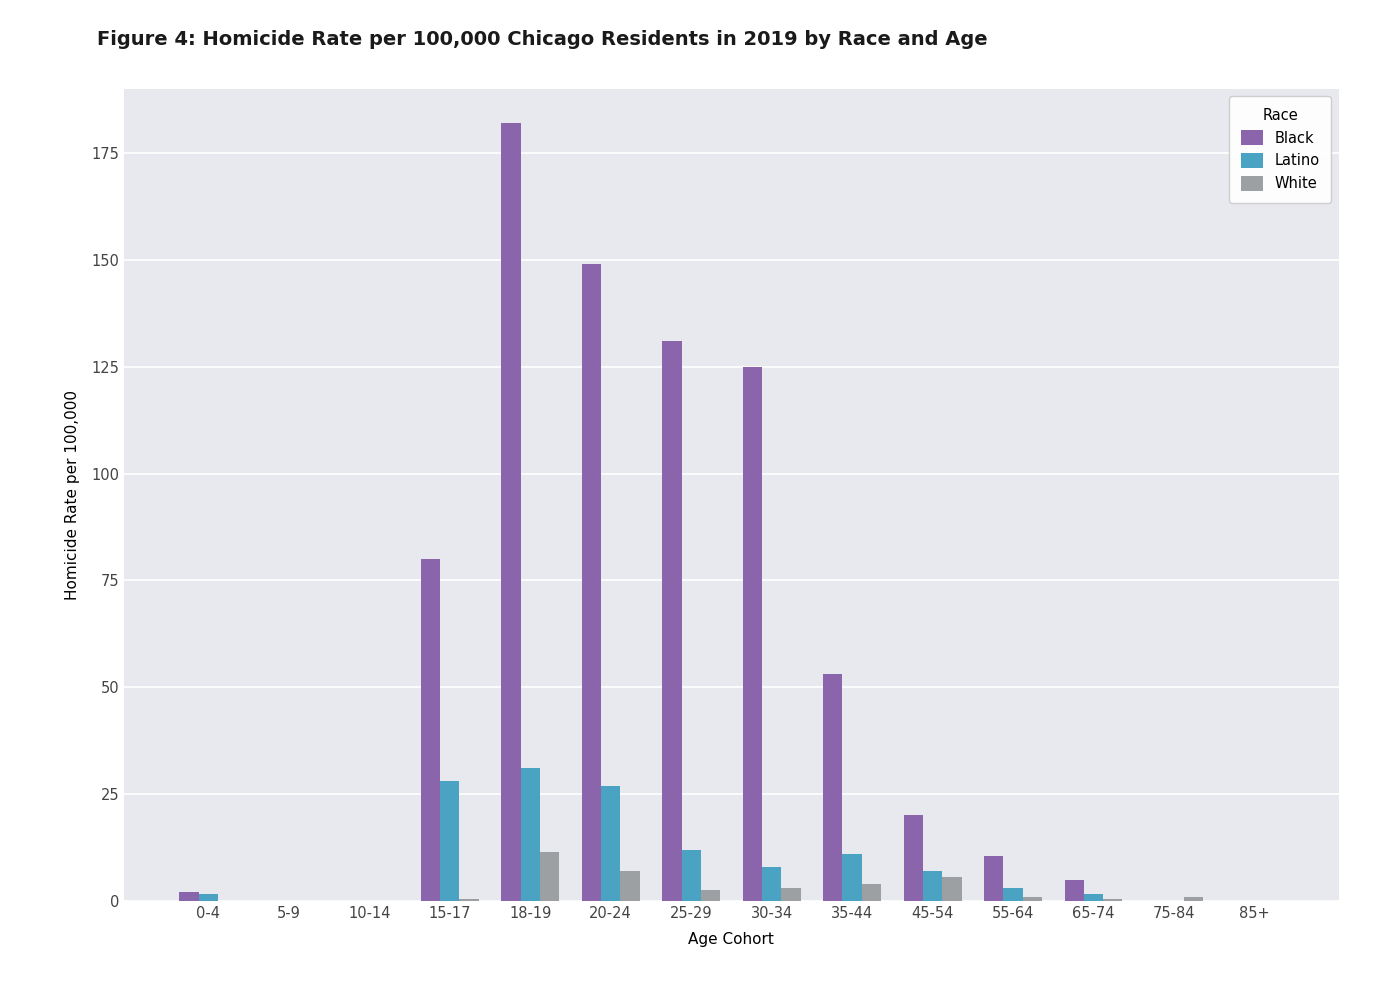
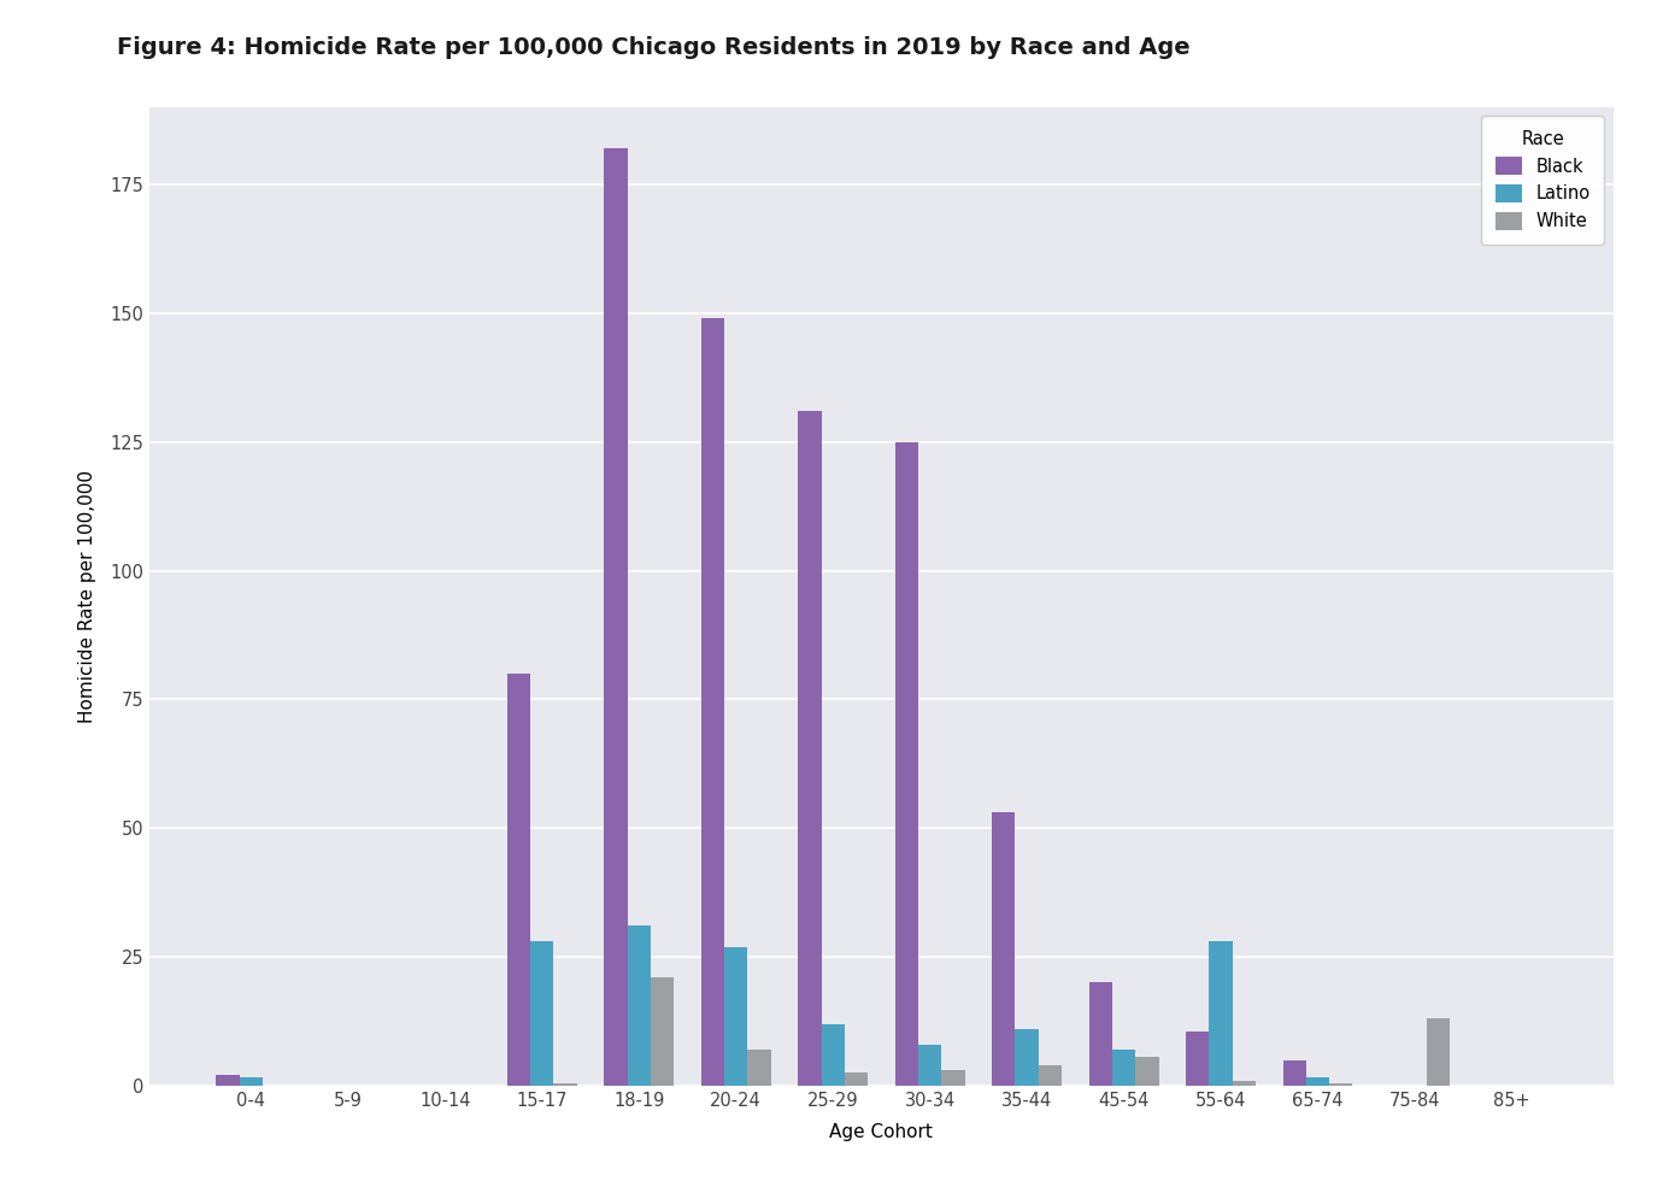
White/18-19: 11.5 -> 21.0
Latino/55-64: 3.0 -> 28.0
White/75-84: 1.0 -> 13.0
